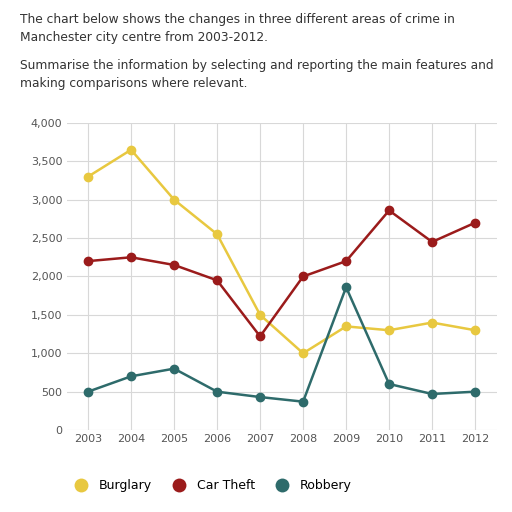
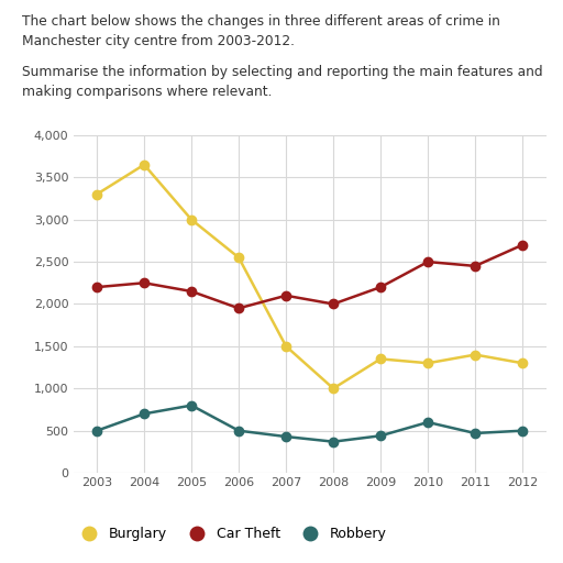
Car Theft/2007: 1,220 -> 2,100
Robbery/2009: 1,860 -> 440
Car Theft/2010: 2,860 -> 2,500
